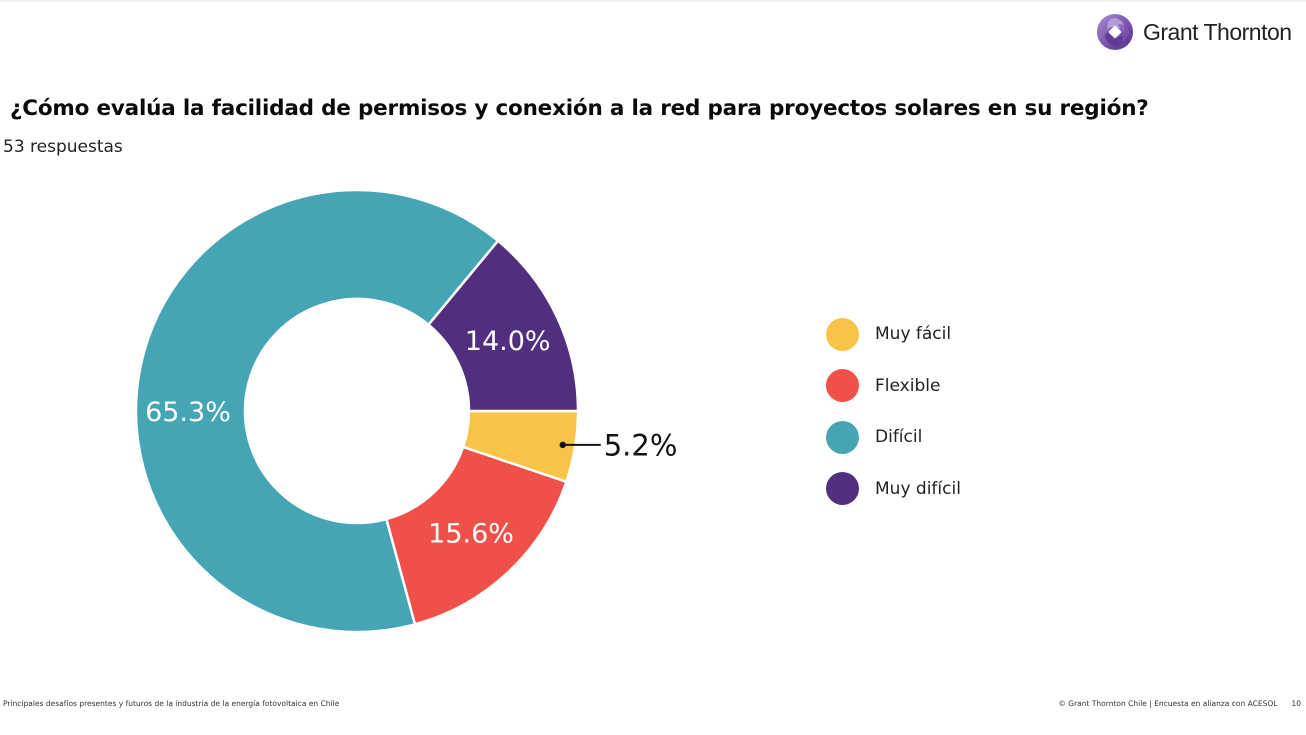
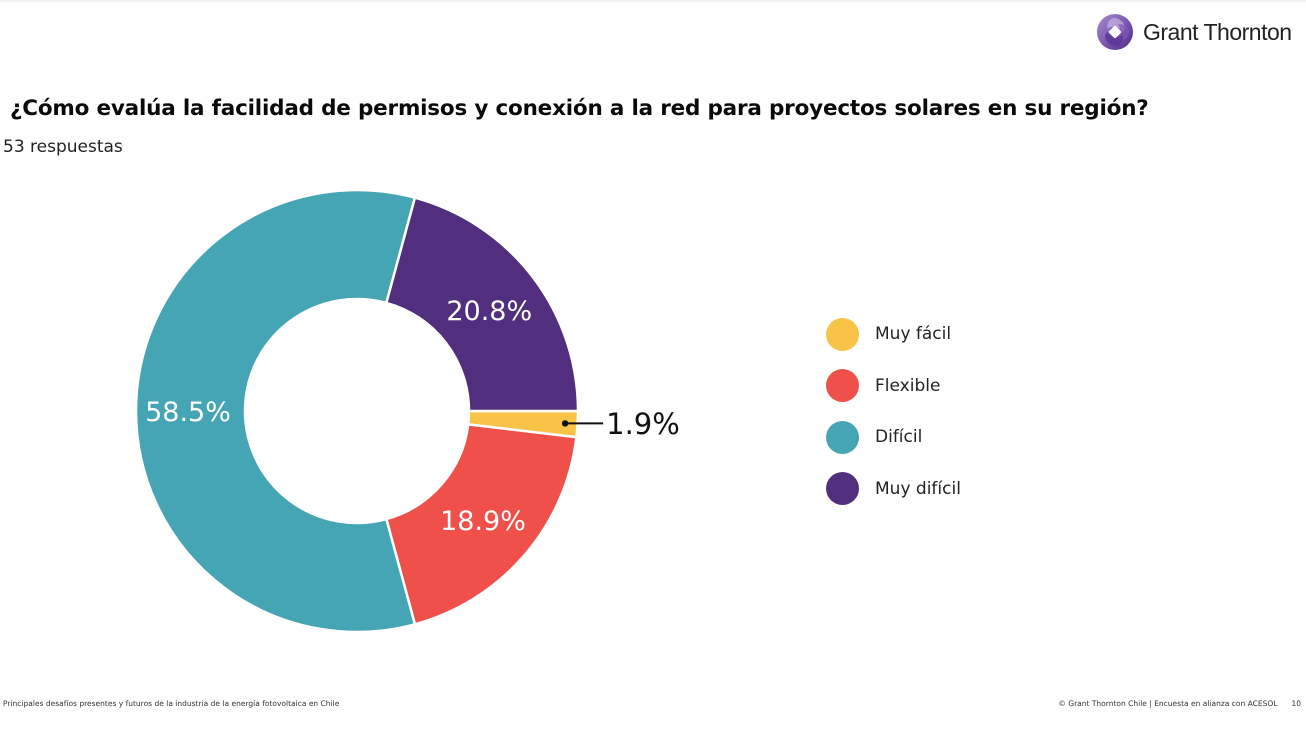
Muy fácil: 5.2% -> 1.9%
Flexible: 15.6% -> 18.9%
Difícil: 65.3% -> 58.5%
Muy difícil: 14.0% -> 20.8%
